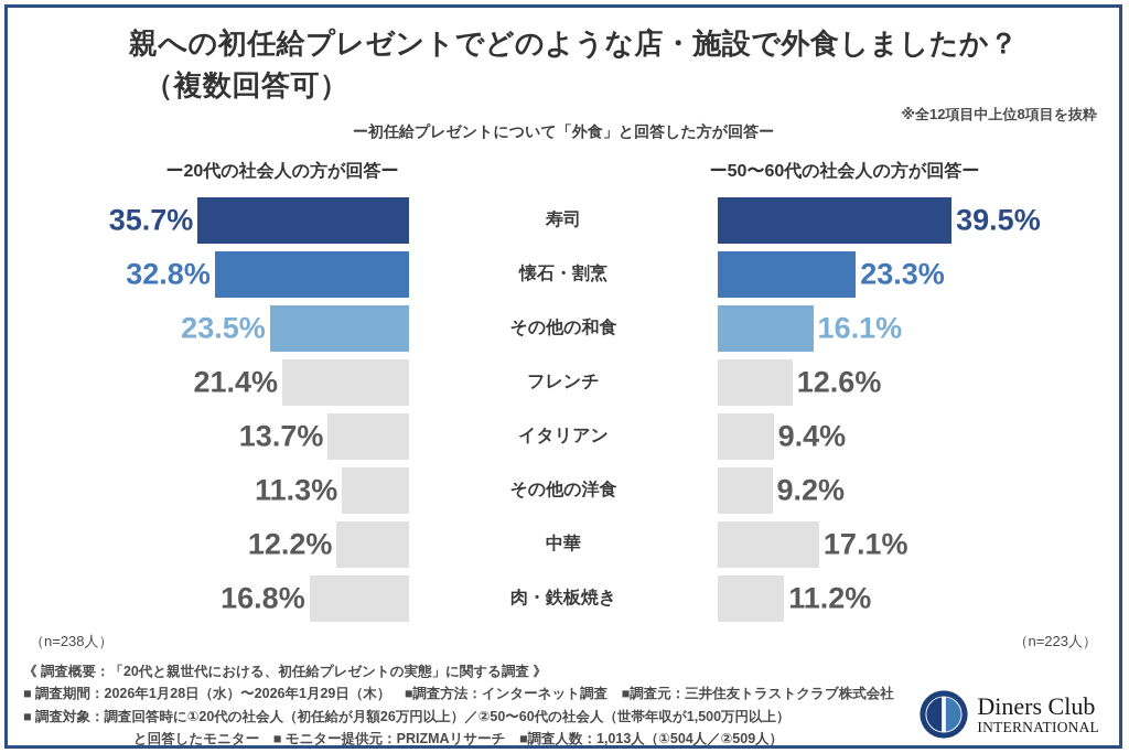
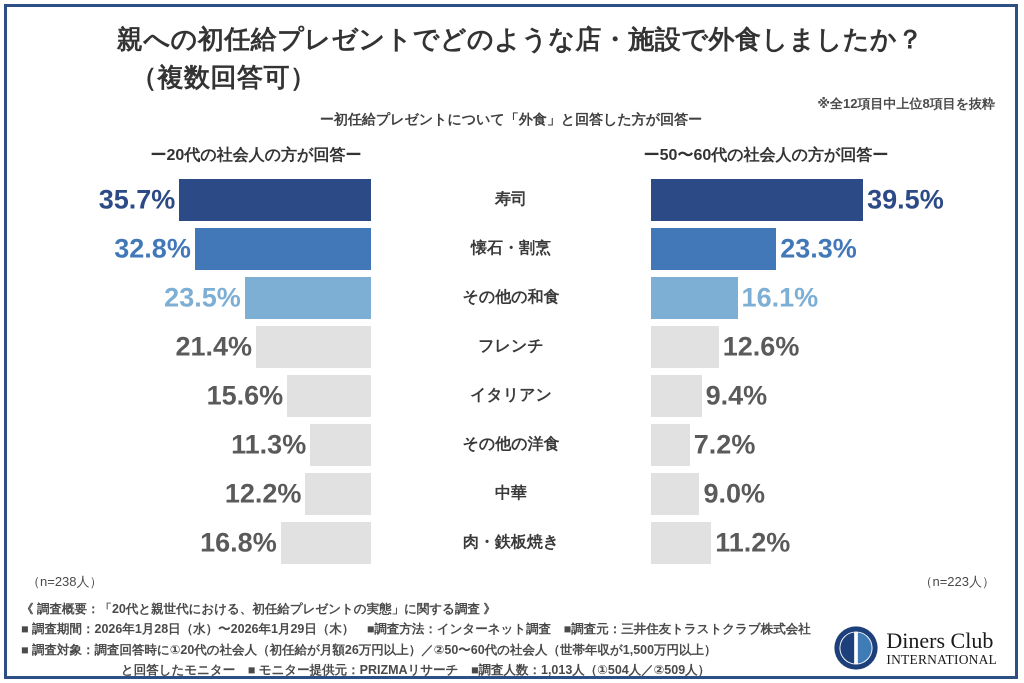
ー20代の社会人の方が回答ー/イタリアン: 13.7% -> 15.6%
ー50〜60代の社会人の方が回答ー/その他の洋食: 9.2% -> 7.2%
ー50〜60代の社会人の方が回答ー/中華: 17.1% -> 9.0%
